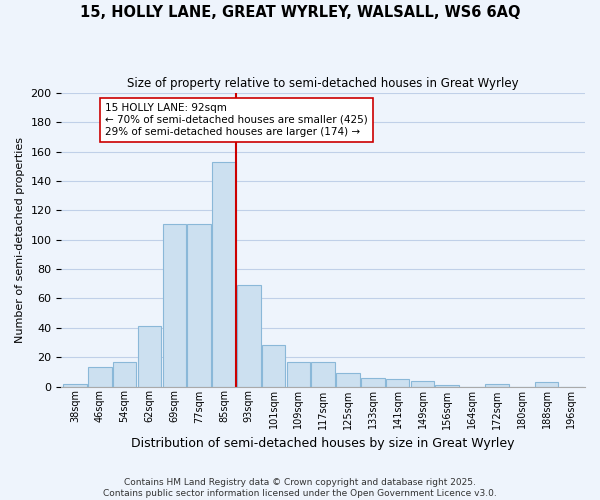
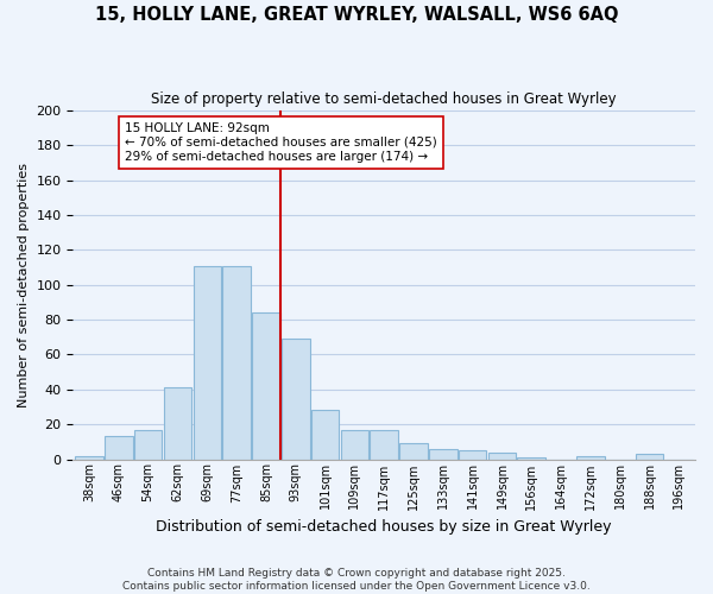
85sqm: 153 -> 84
